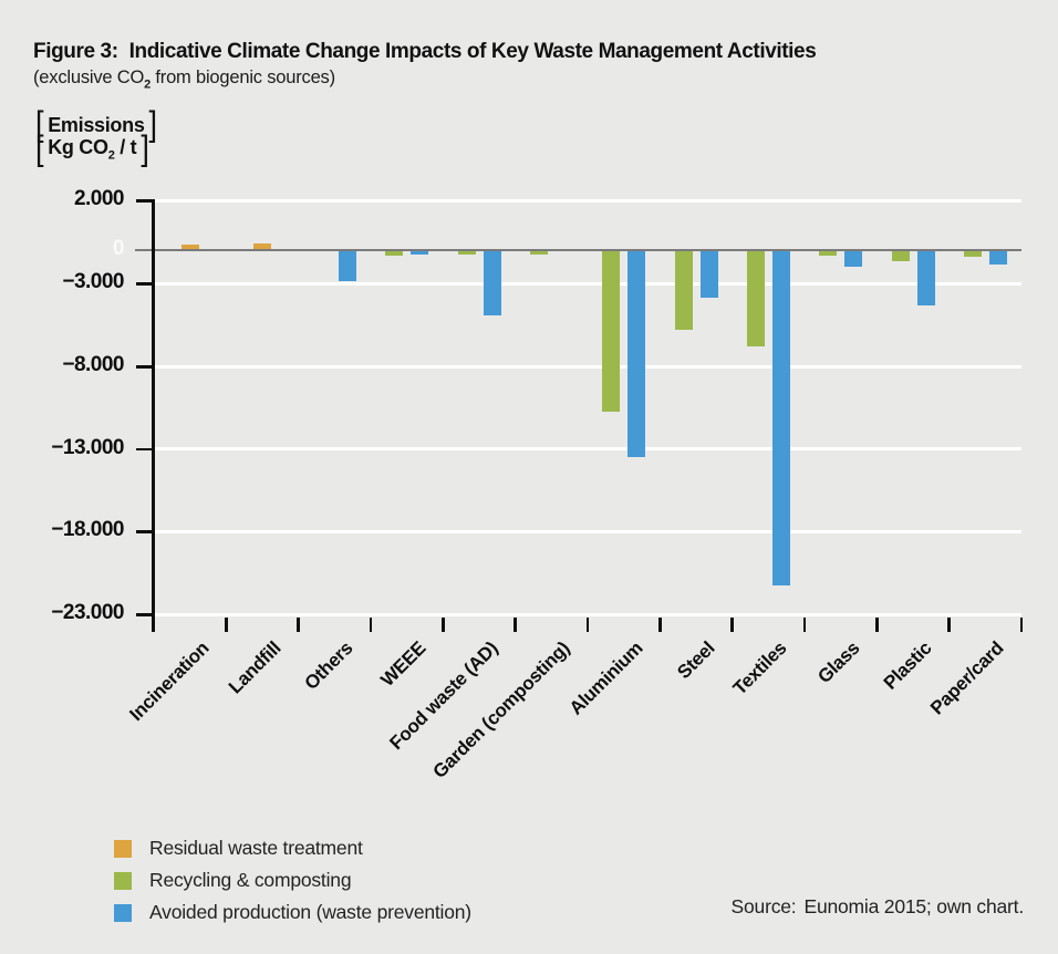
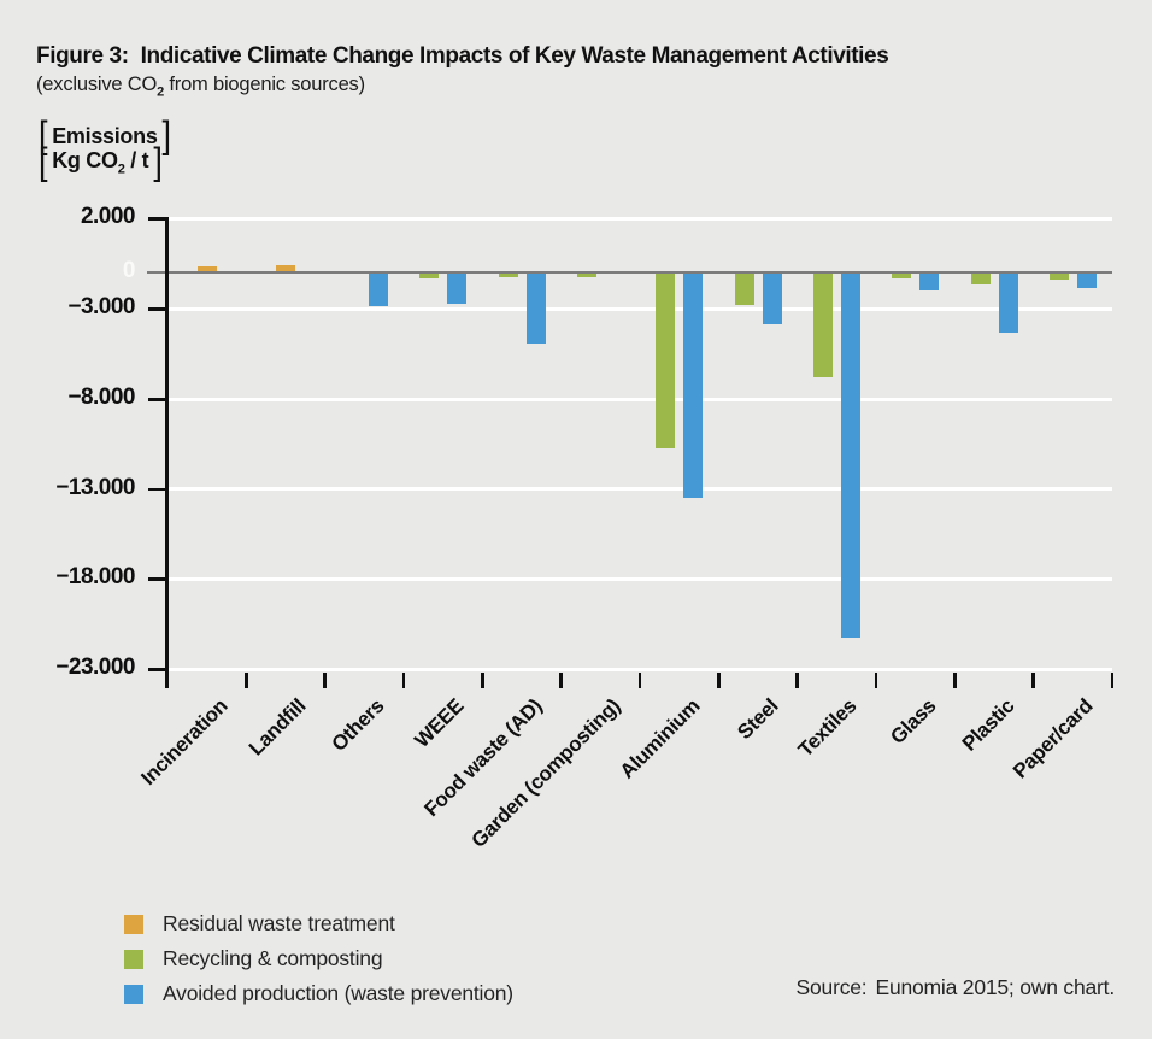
Avoided production (waste prevention)/WEEE: -100 -> -1800
Recycling & composting/Steel: -4800 -> -1800
